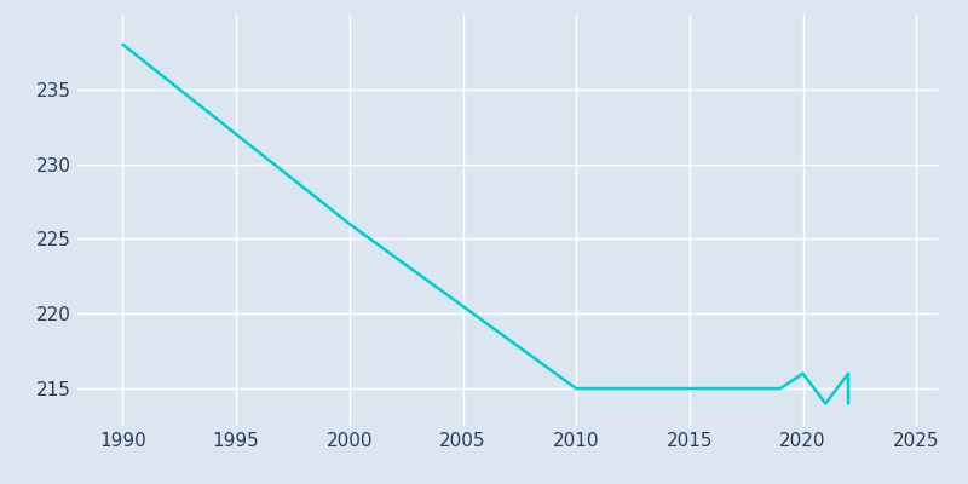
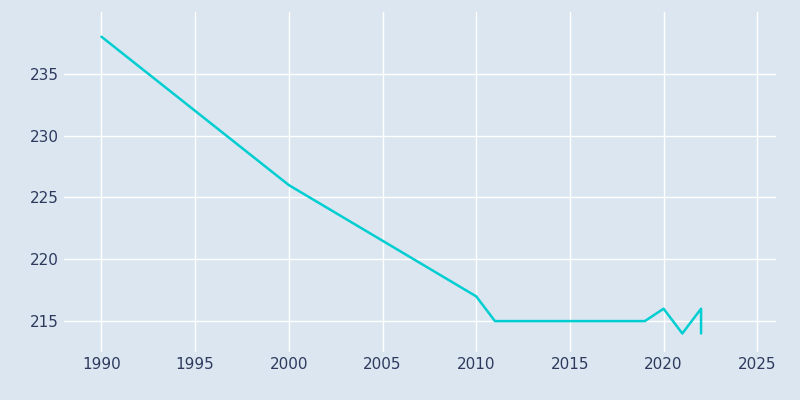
2010: 215 -> 217
